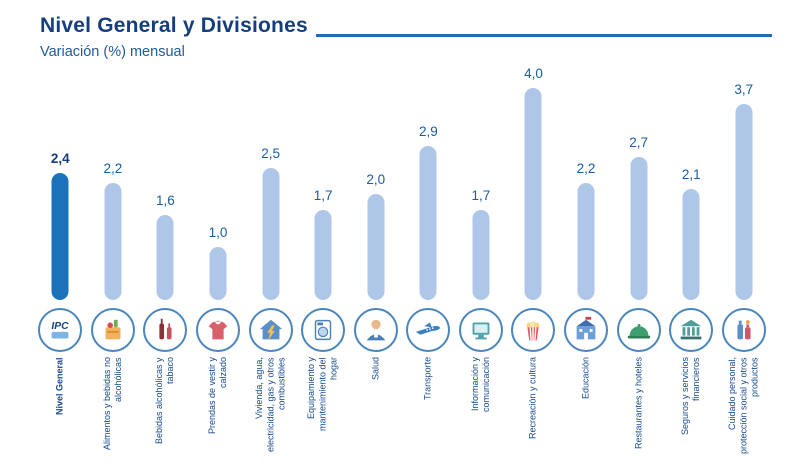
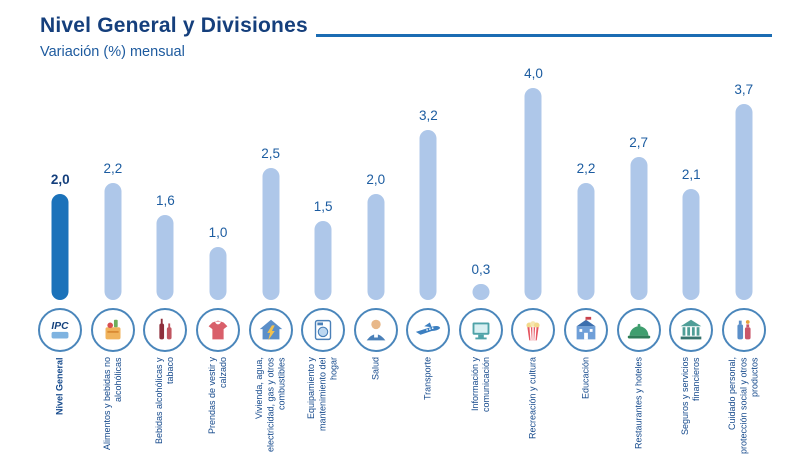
Nivel General: 2,4 -> 2,0
Equipamiento y mantenimiento del hogar: 1,7 -> 1,5
Transporte: 2,9 -> 3,2
Información y comunicación: 1,7 -> 0,3
